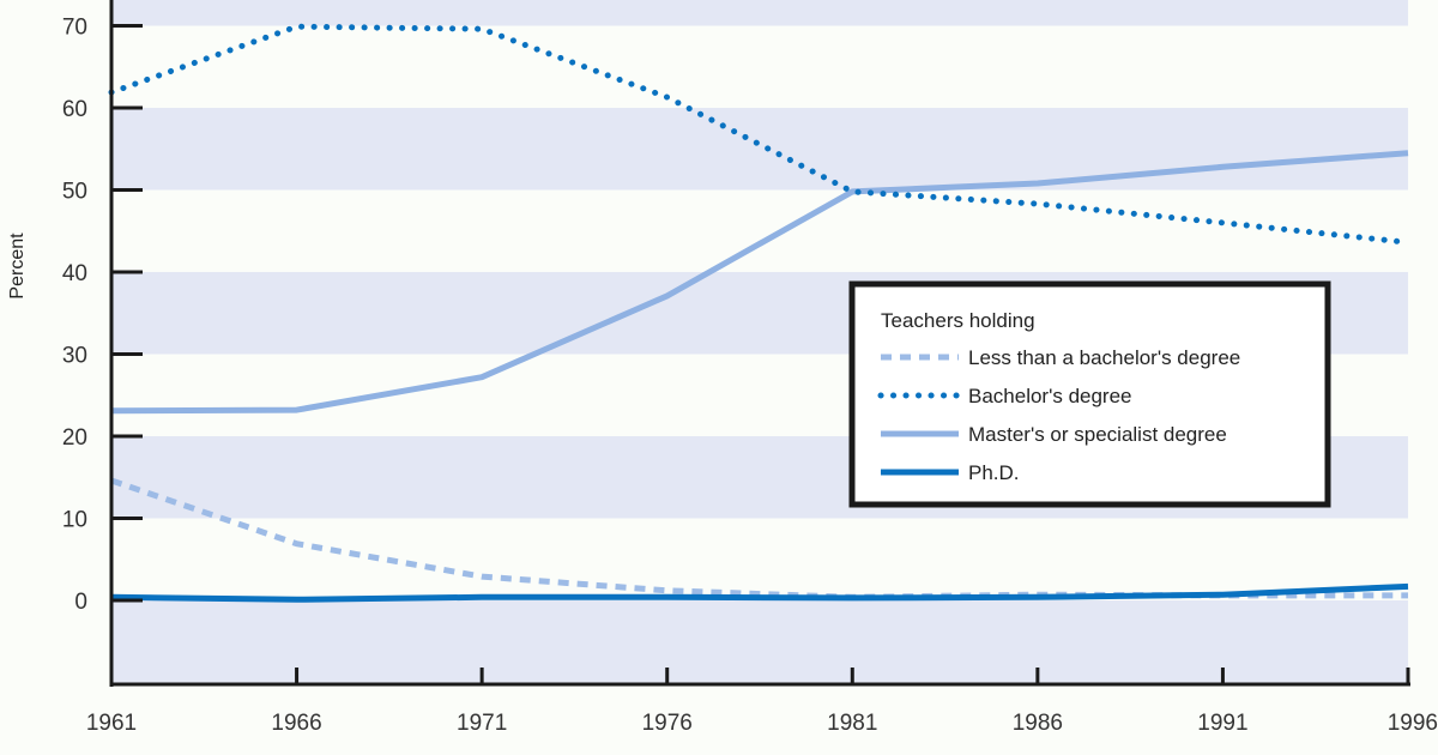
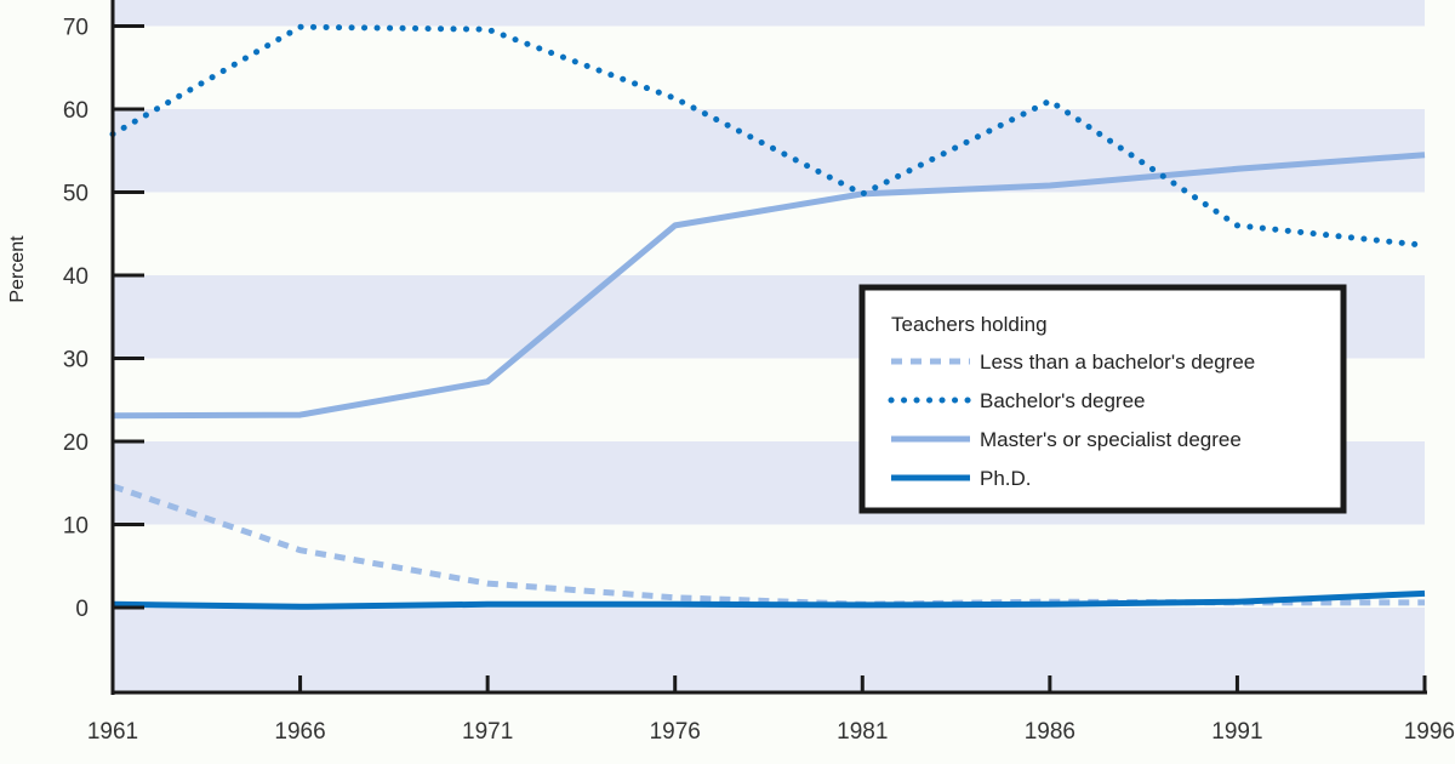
Bachelor's degree/1961: 62 -> 57
Master's or specialist degree/1976: 37 -> 46
Bachelor's degree/1986: 48 -> 61
